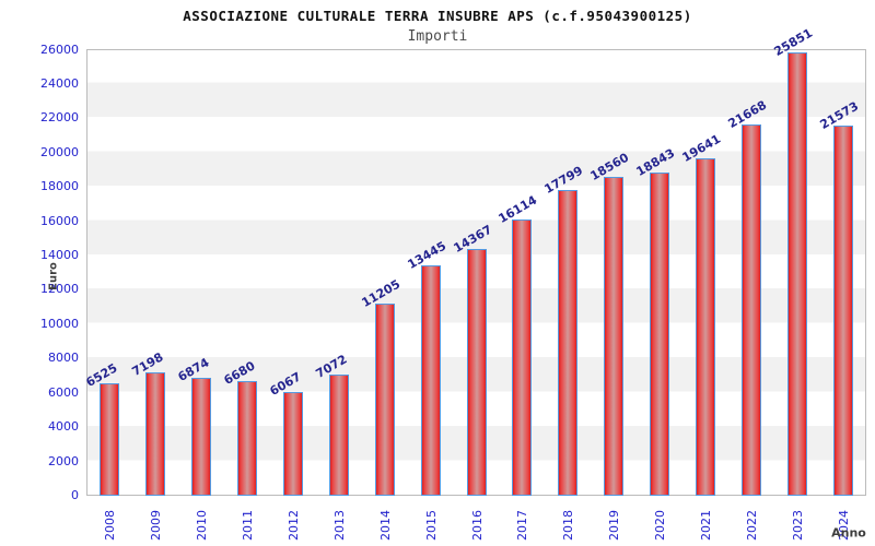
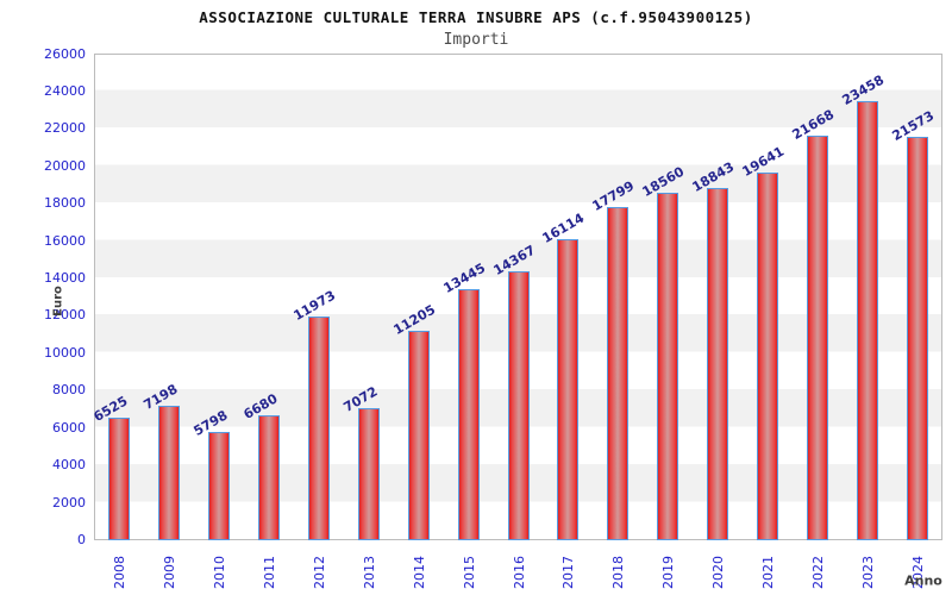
2010: 6874 -> 5798
2012: 6067 -> 11973
2023: 25851 -> 23458
